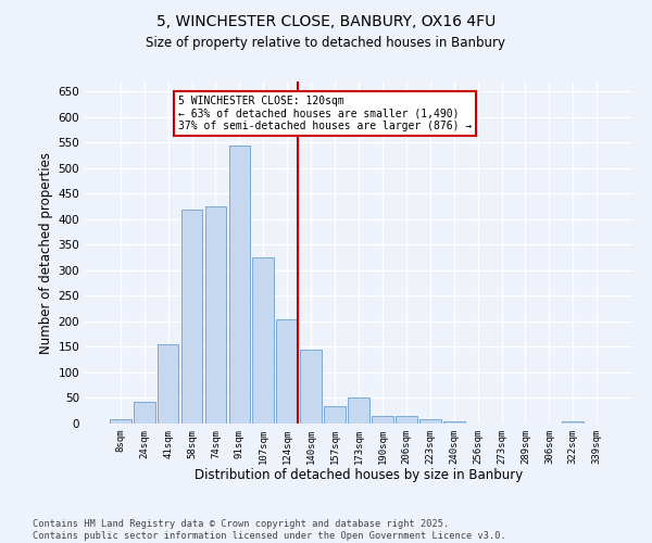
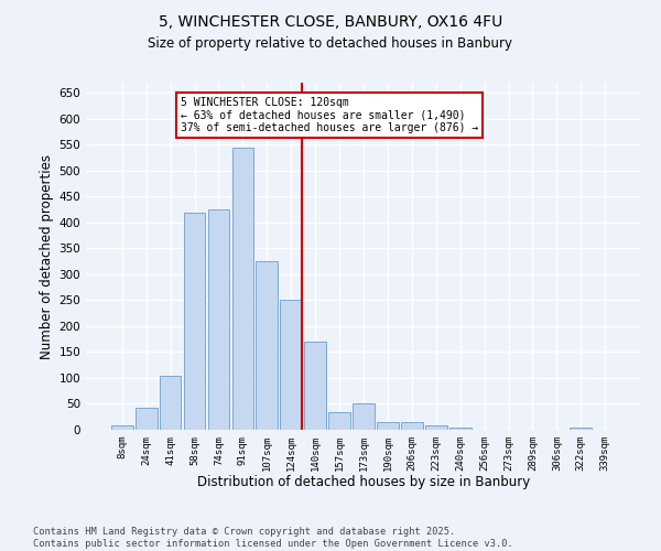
41sqm: 155 -> 105
124sqm: 205 -> 250
140sqm: 145 -> 170
